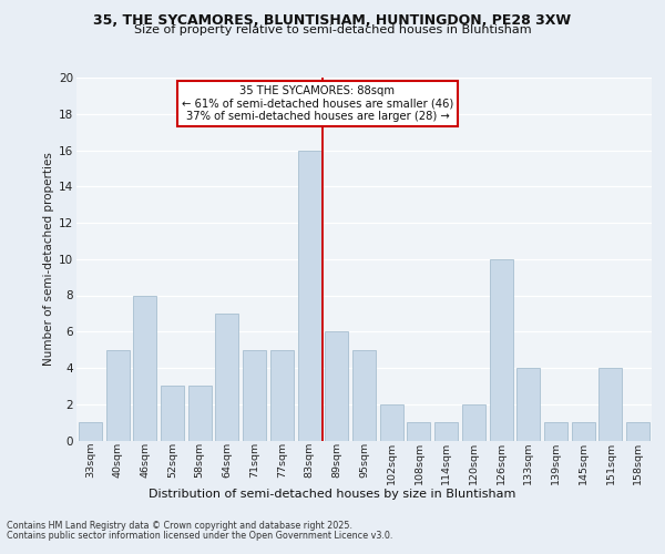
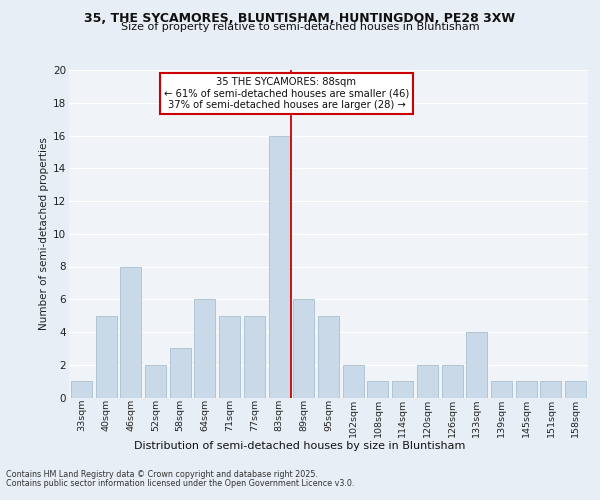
52sqm: 3 -> 2
64sqm: 7 -> 6
126sqm: 10 -> 2
151sqm: 4 -> 1
